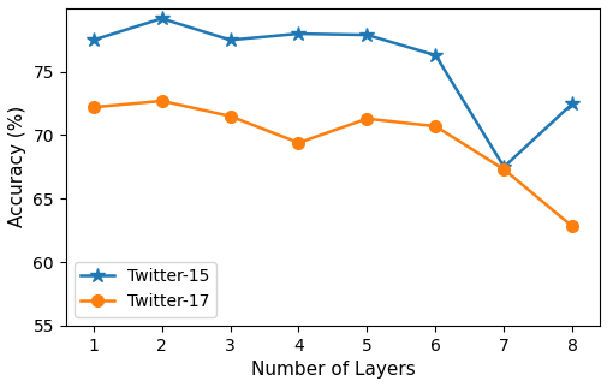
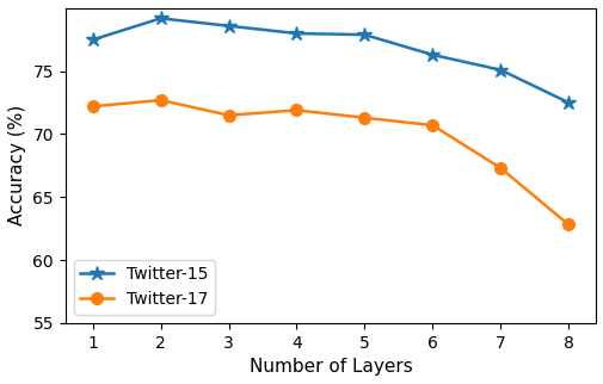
Twitter-15/3: 77.5 -> 78.6
Twitter-17/4: 69.4 -> 71.9
Twitter-15/7: 67.5 -> 75.1
